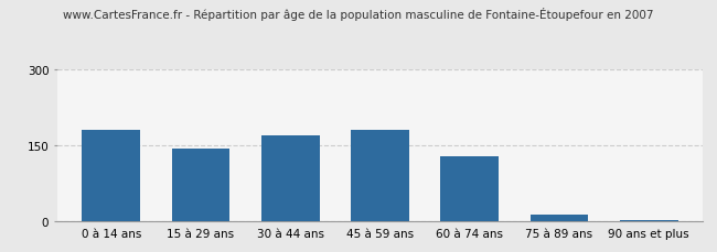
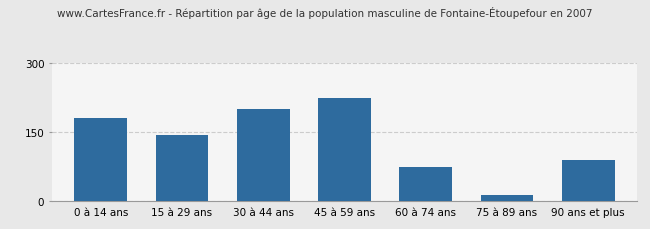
30 à 44 ans: 170 -> 200
45 à 59 ans: 182 -> 225
60 à 74 ans: 130 -> 75
90 ans et plus: 2 -> 90
